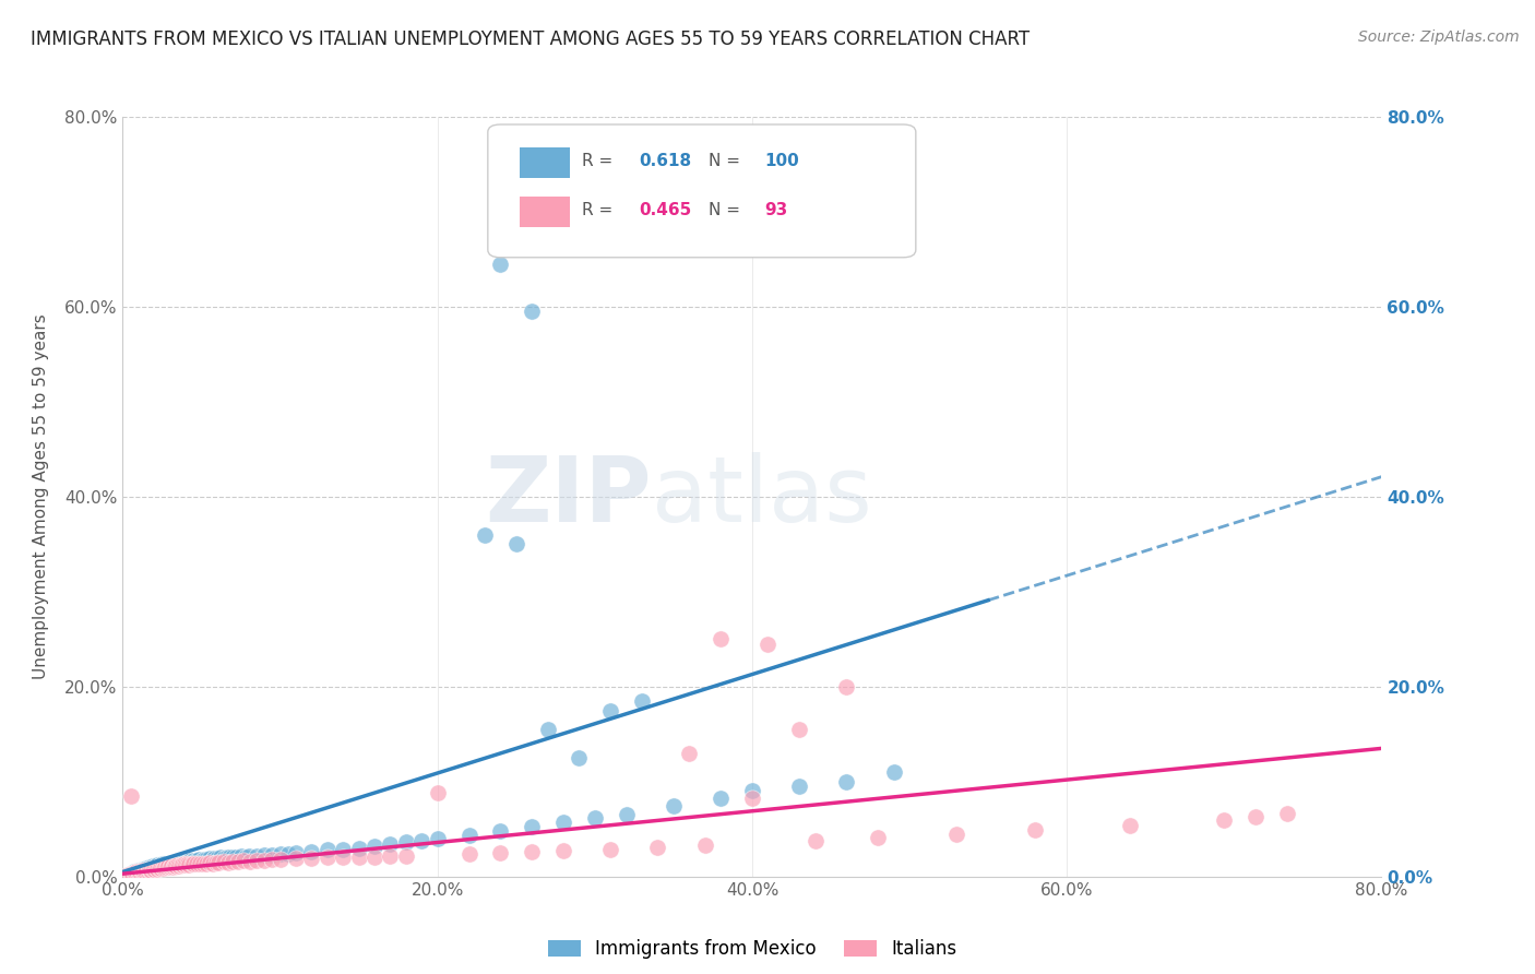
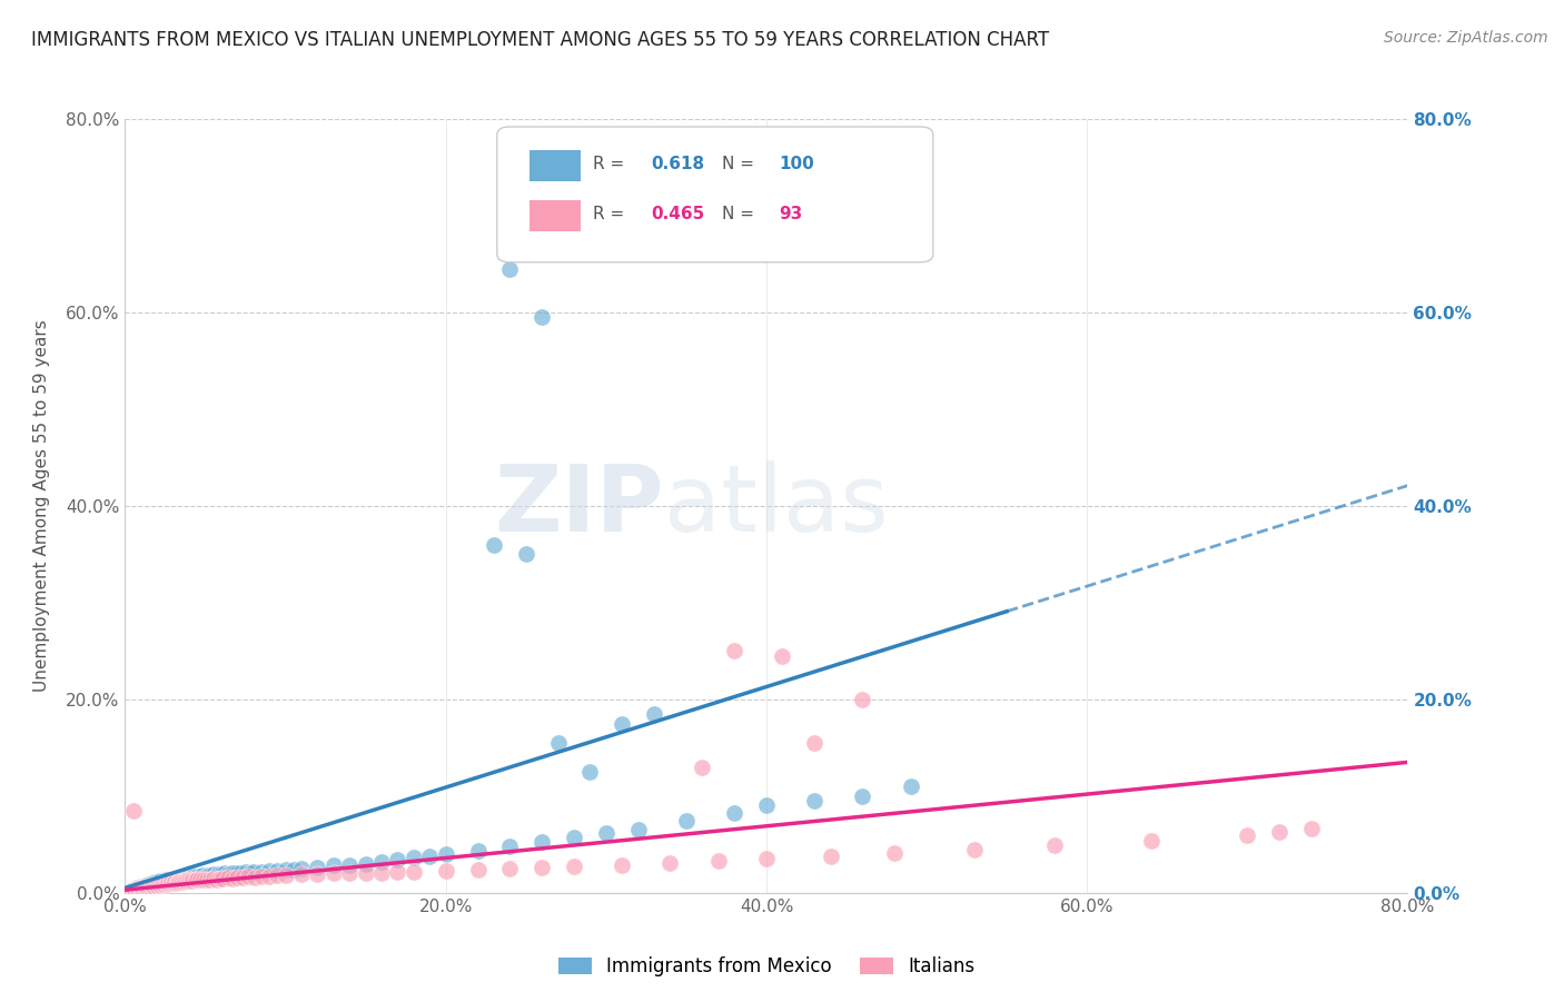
Italians/20.0%: 8.8% -> 2.3%
Italians/40.0%: 8.2% -> 3.5%
